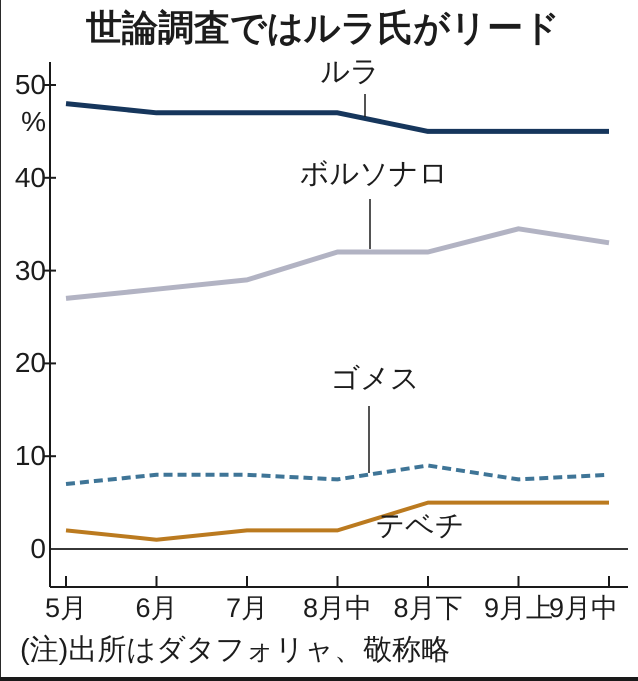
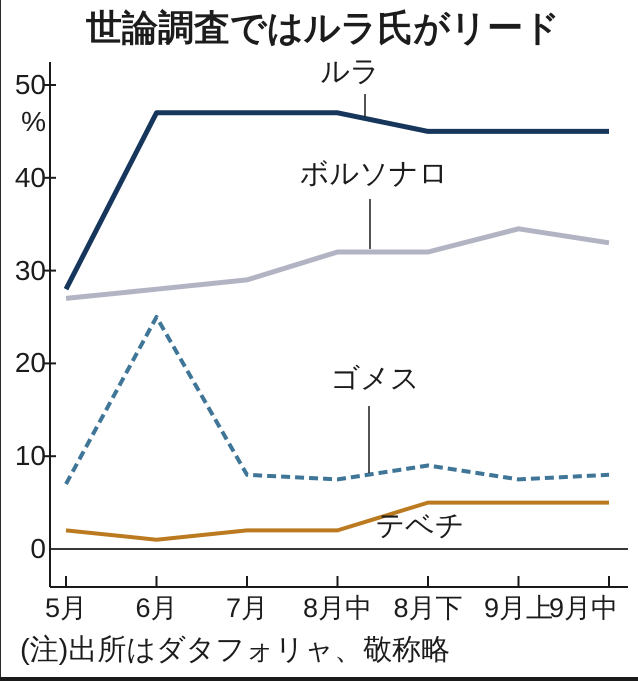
ルラ/5月: 48 -> 28
ゴメス/6月: 8 -> 25
